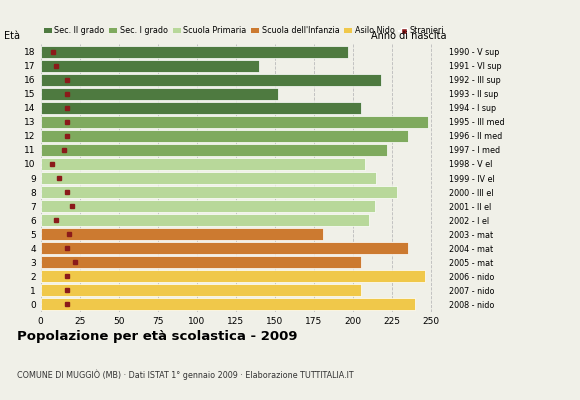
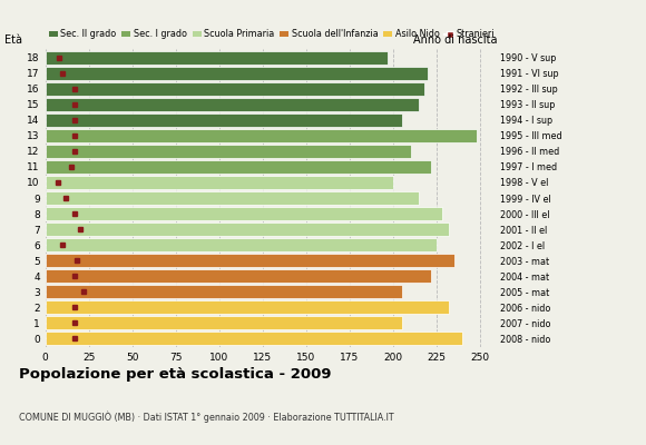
17: 140 -> 220
15: 152 -> 215
12: 235 -> 210
10: 208 -> 200
7: 214 -> 232
6: 210 -> 225
5: 181 -> 235
4: 235 -> 222
2: 246 -> 232
